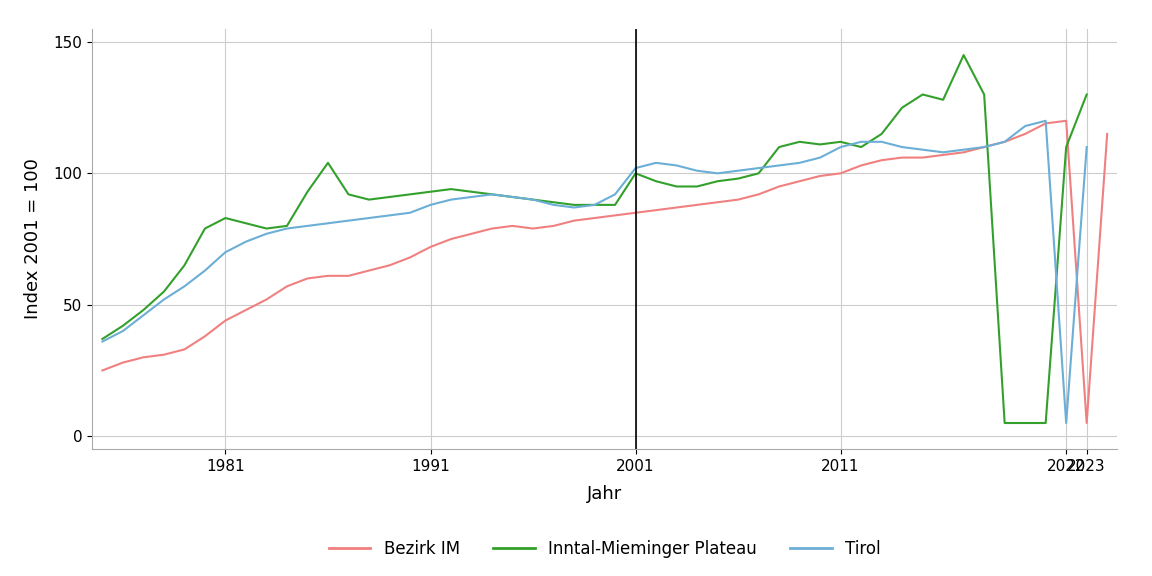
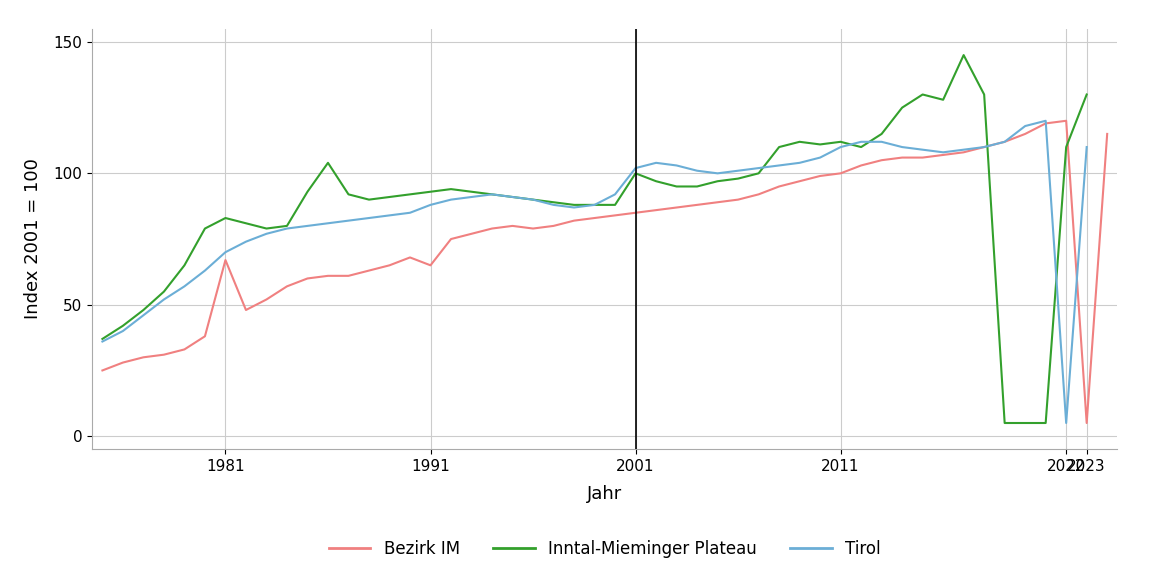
Bezirk IM/1981: 44 -> 67
Bezirk IM/1991: 72 -> 65
